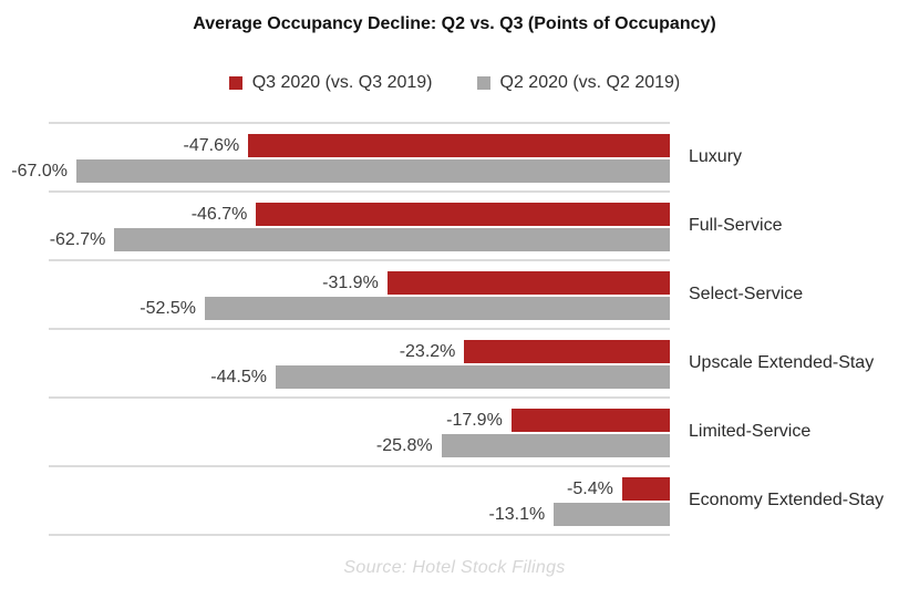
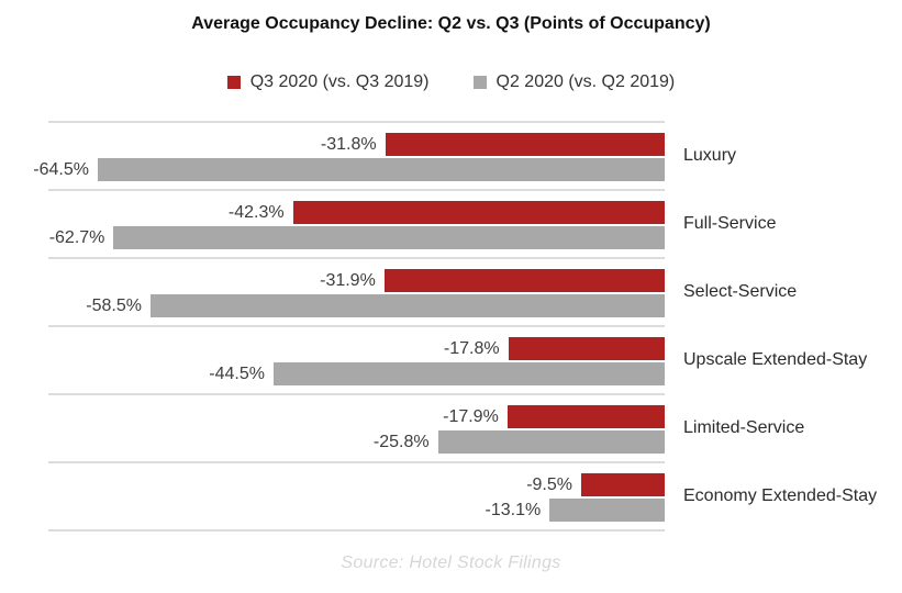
Q3 2020 (vs. Q3 2019)/Luxury: -47.6% -> -31.8%
Q2 2020 (vs. Q2 2019)/Luxury: -67.0% -> -64.5%
Q3 2020 (vs. Q3 2019)/Full-Service: -46.7% -> -42.3%
Q2 2020 (vs. Q2 2019)/Select-Service: -52.5% -> -58.5%
Q3 2020 (vs. Q3 2019)/Upscale Extended-Stay: -23.2% -> -17.8%
Q3 2020 (vs. Q3 2019)/Economy Extended-Stay: -5.4% -> -9.5%
